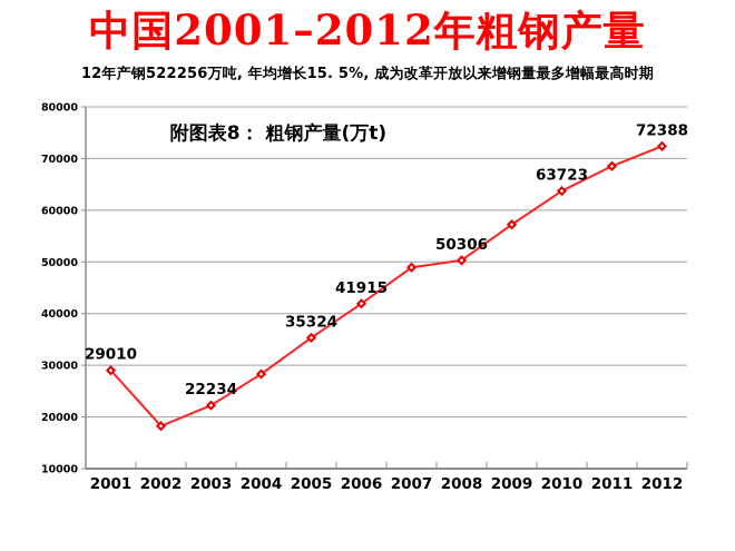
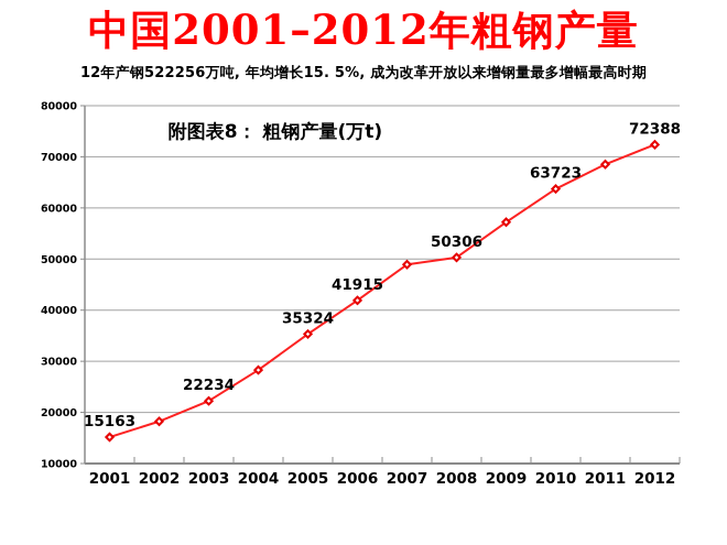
2001: 29010 -> 15163
